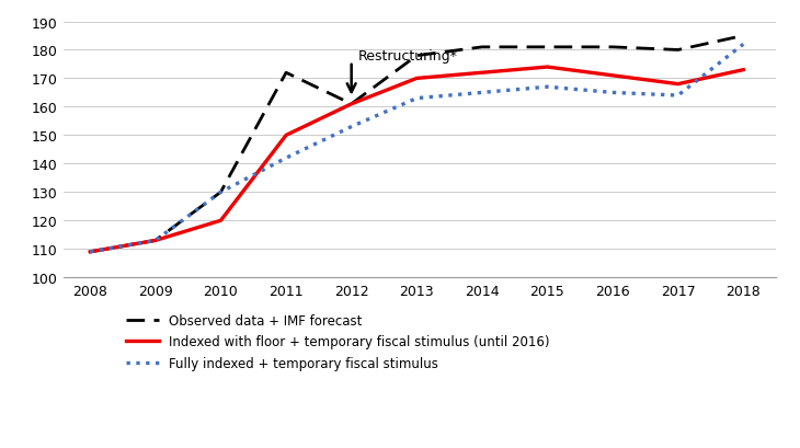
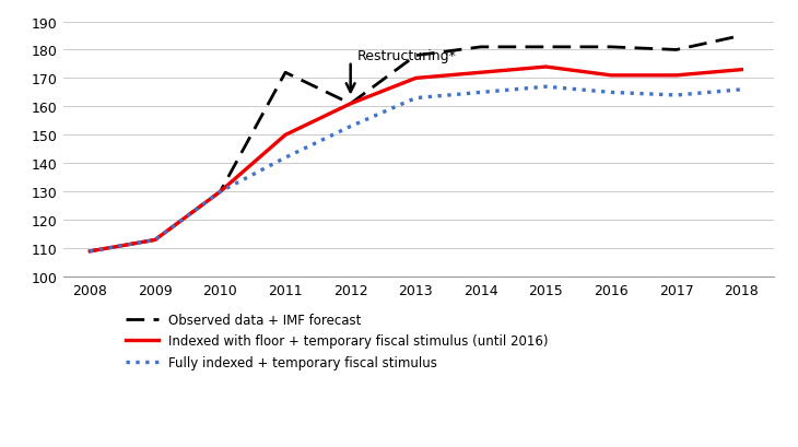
Indexed with floor + temporary fiscal stimulus (until 2016)/2010: 120 -> 130
Indexed with floor + temporary fiscal stimulus (until 2016)/2017: 168 -> 171
Fully indexed + temporary fiscal stimulus/2018: 182 -> 166
